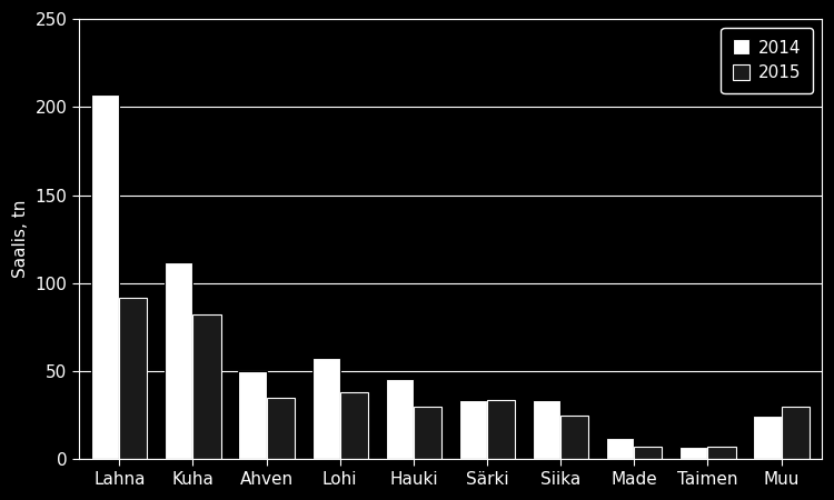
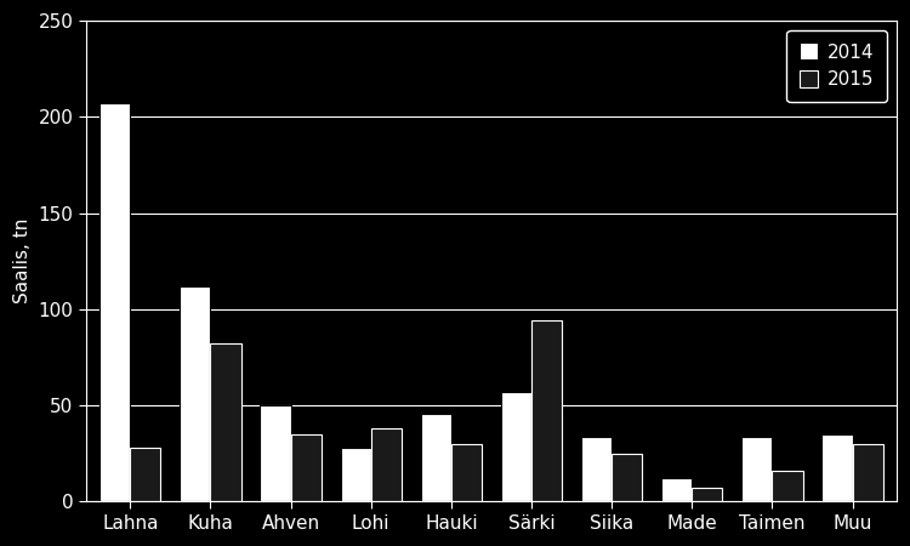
2015/Lahna: 92 -> 28
2014/Lohi: 58 -> 28
2014/Särki: 34 -> 57
2015/Särki: 34 -> 94
2014/Taimen: 7 -> 34
2015/Taimen: 7 -> 16
2014/Muu: 25 -> 35
